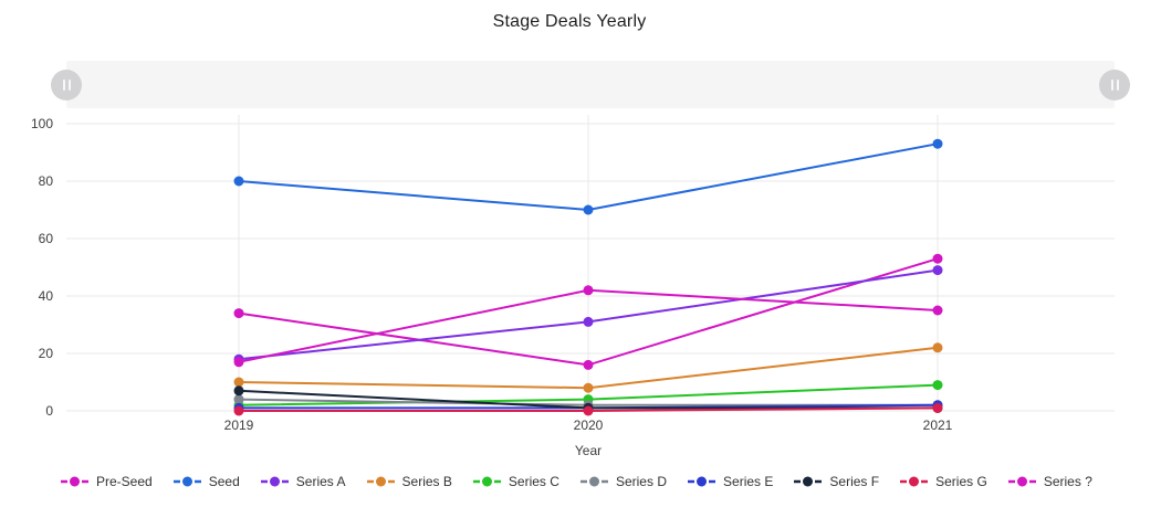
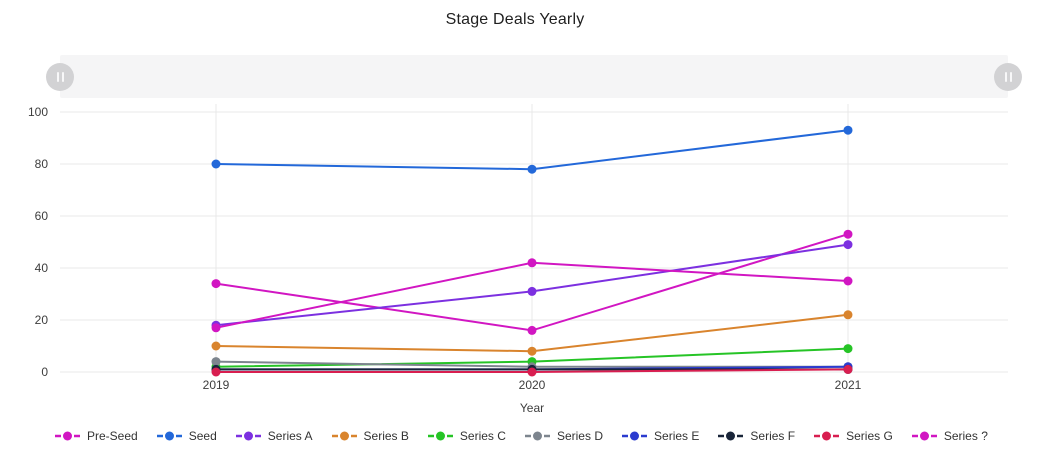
Series F/2019: 7 -> 1
Seed/2020: 70 -> 78
